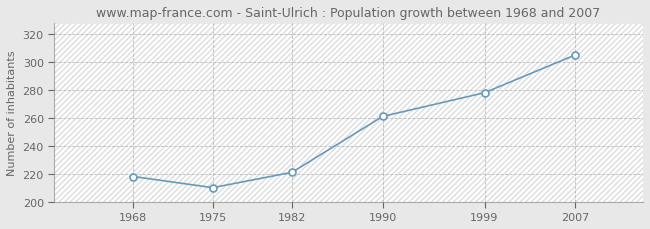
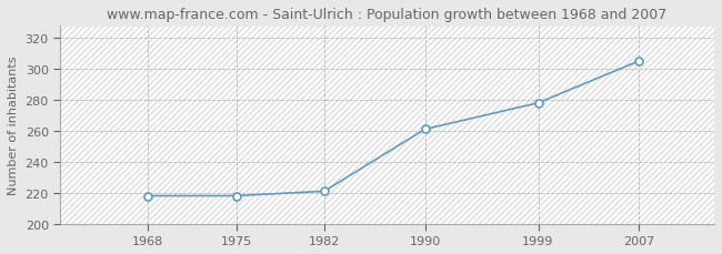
1975: 210 -> 218
